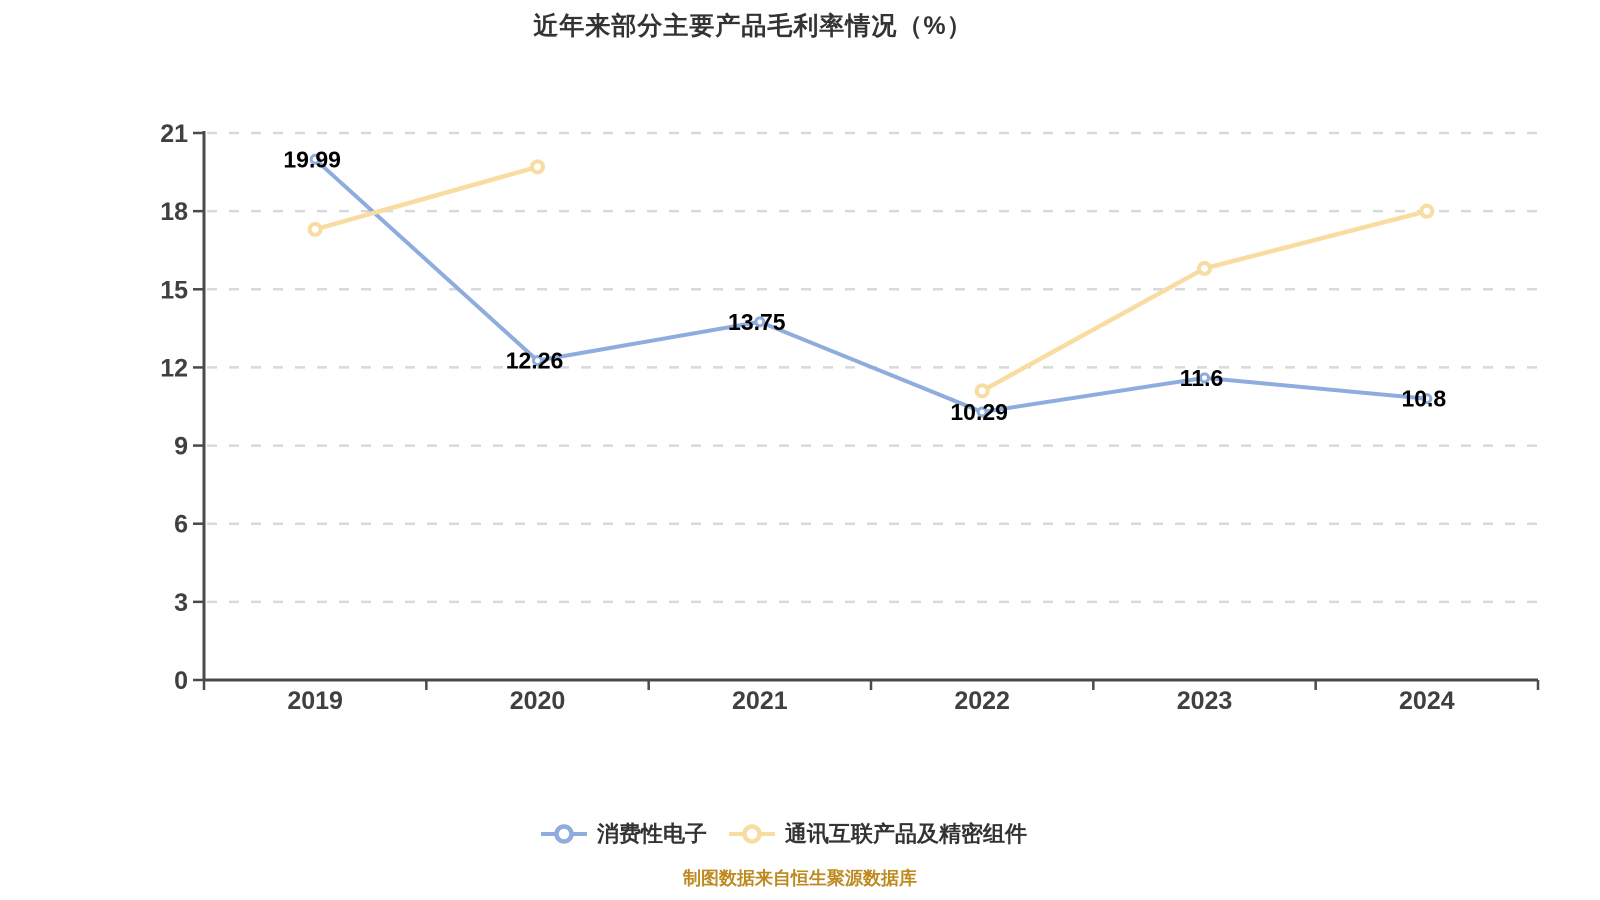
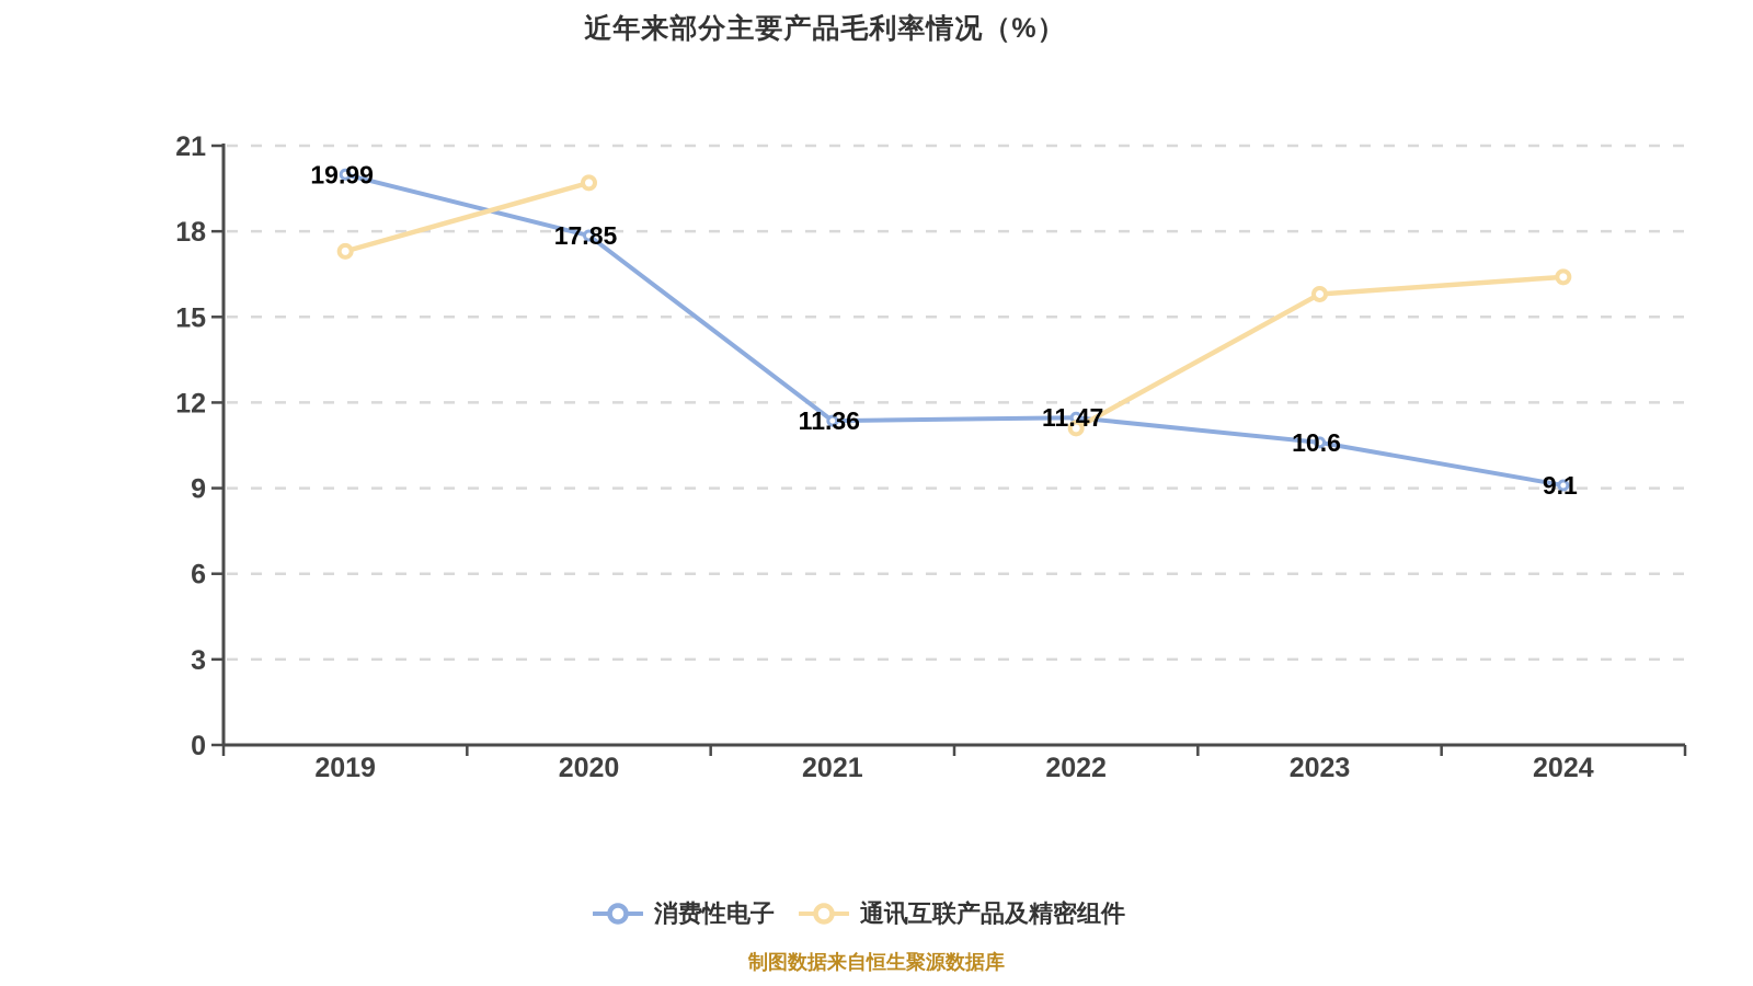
消费性电子/2020: 12.26 -> 17.85
消费性电子/2021: 13.75 -> 11.36
消费性电子/2022: 10.29 -> 11.47
消费性电子/2023: 11.6 -> 10.6
消费性电子/2024: 10.8 -> 9.1
通讯互联产品及精密组件/2024: 18.0 -> 16.4
